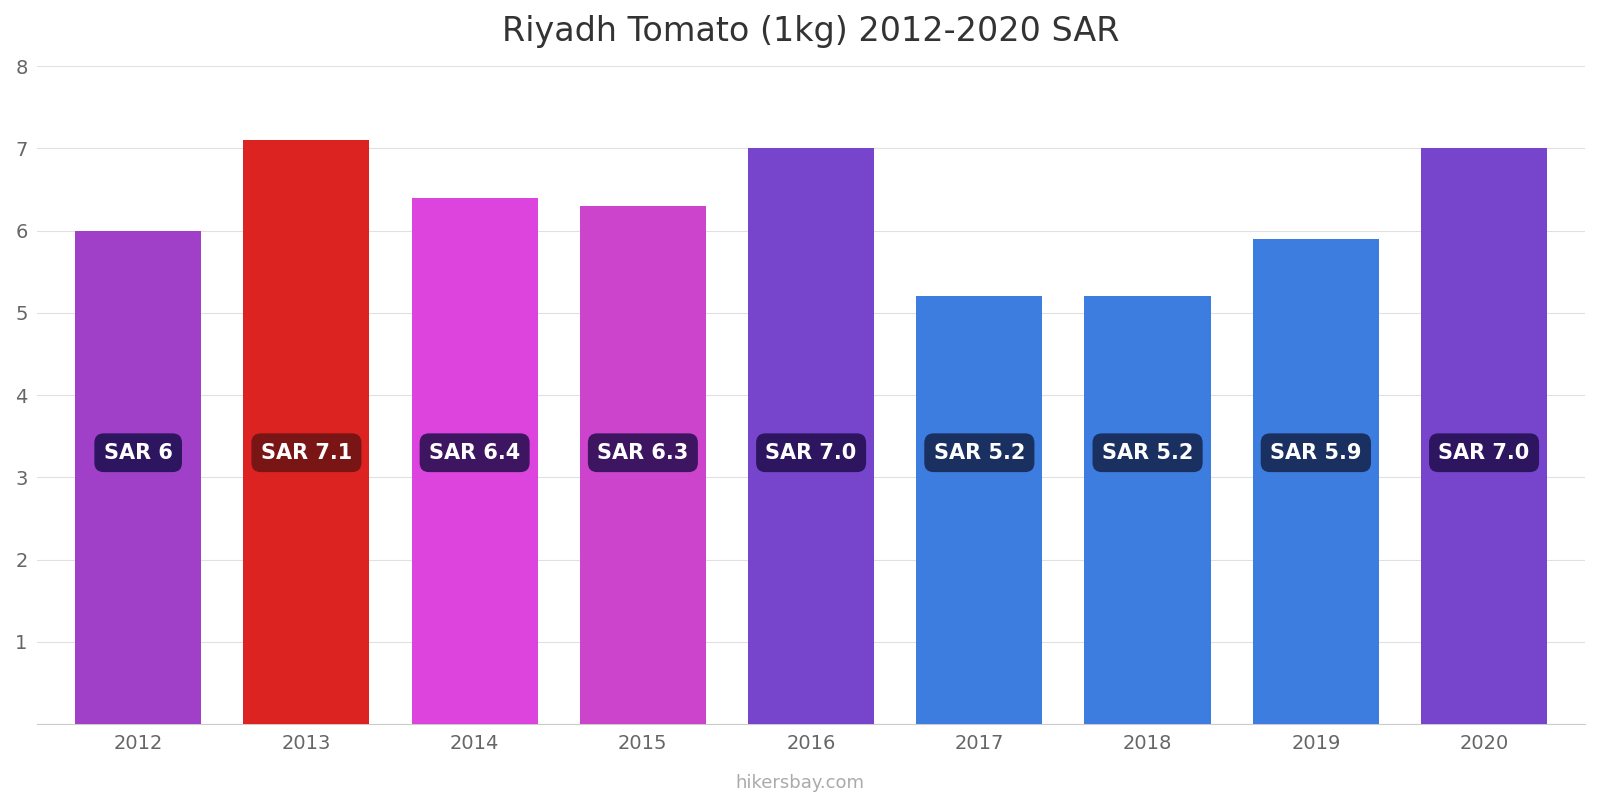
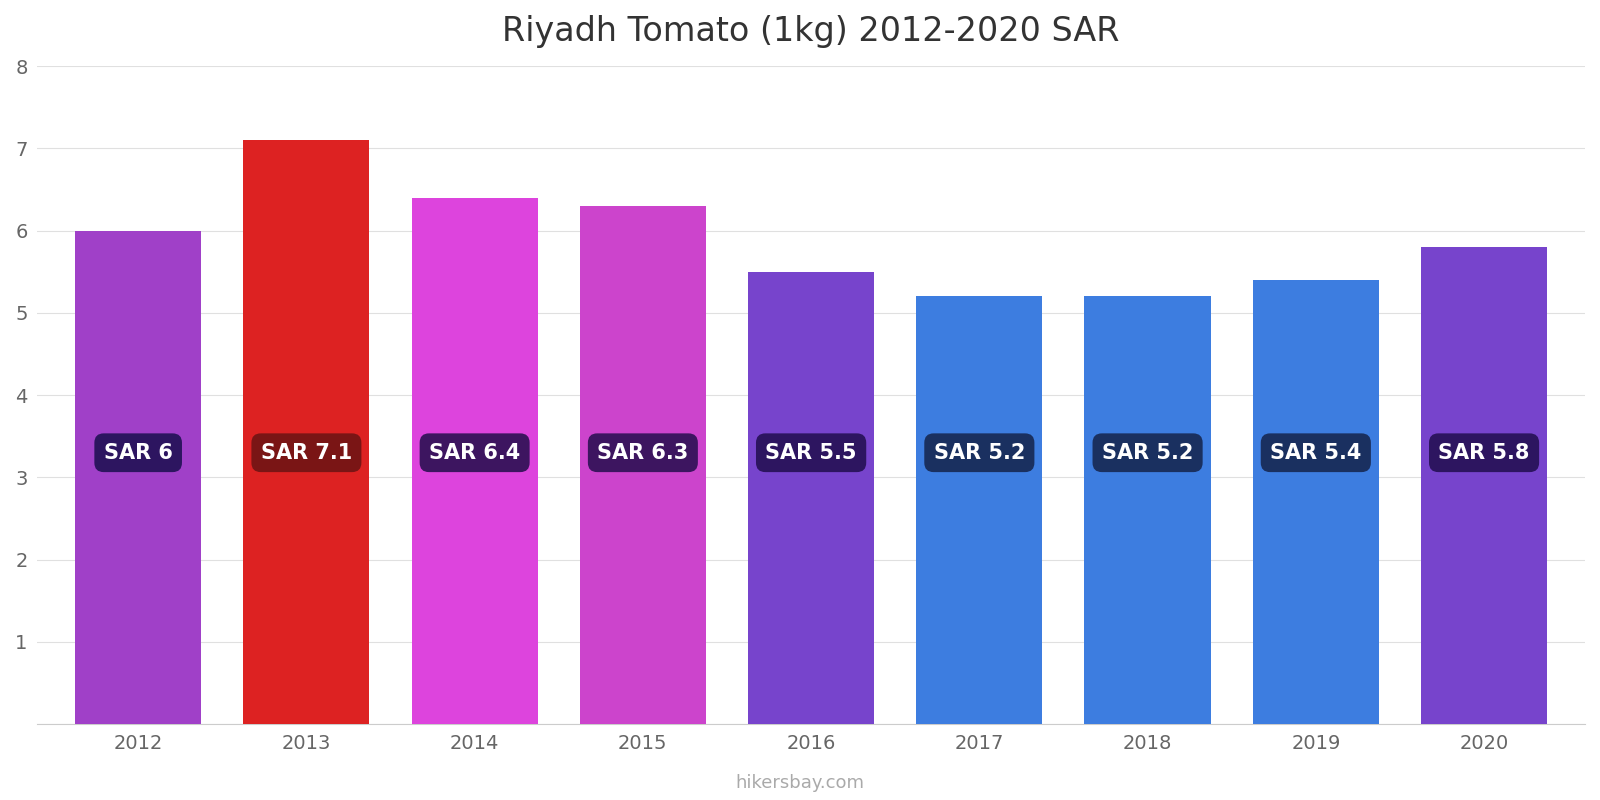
2016: 7.0 -> 5.5
2019: 5.9 -> 5.4
2020: 7.0 -> 5.8
